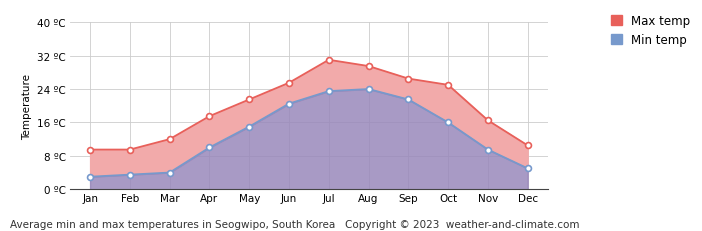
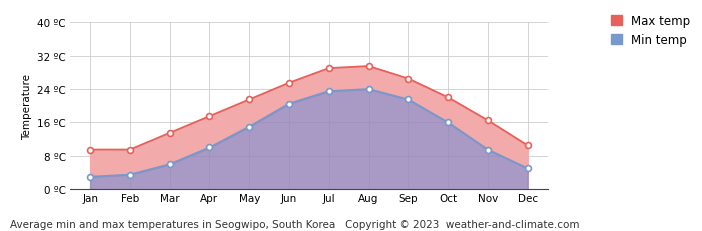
Max temp/Mar: 12.0 ºC -> 13.5 ºC
Min temp/Mar: 4.0 ºC -> 6.0 ºC
Max temp/Jul: 31.0 ºC -> 29.0 ºC
Max temp/Oct: 25.0 ºC -> 22.0 ºC
